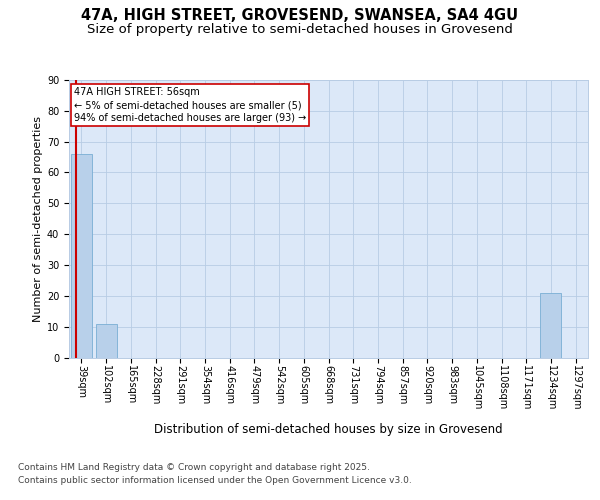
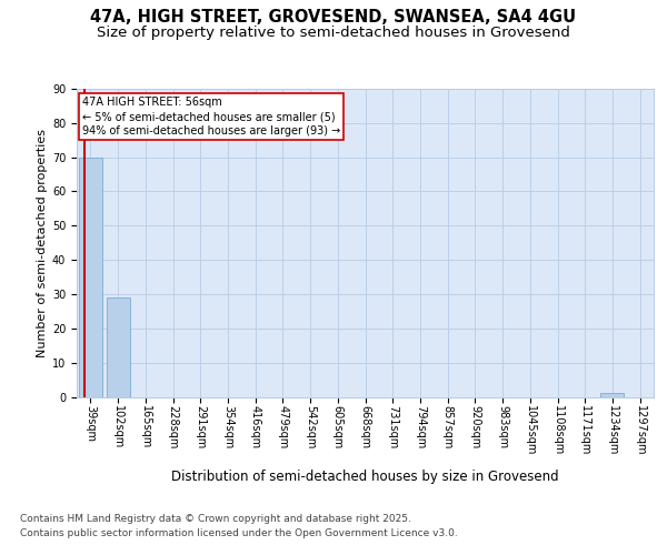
39sqm: 66 -> 70
102sqm: 11 -> 29
1234sqm: 21 -> 1
